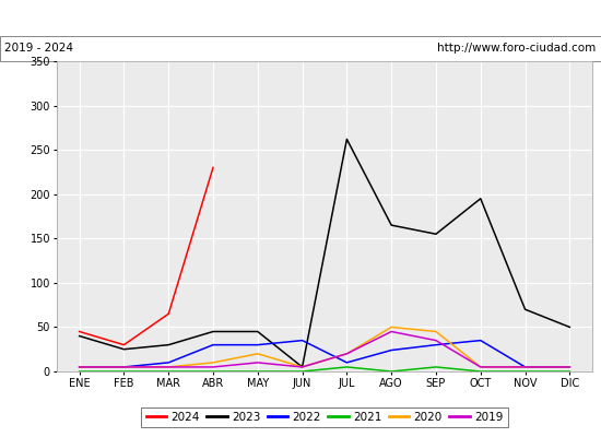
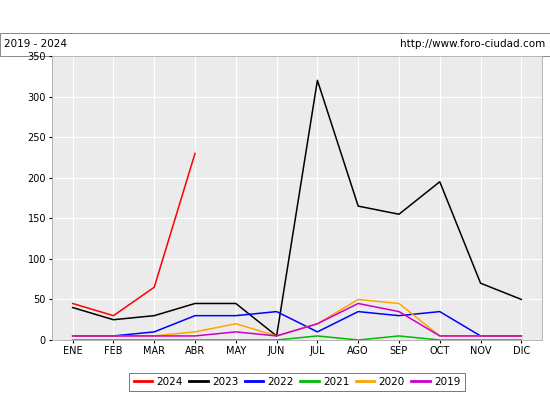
2023/JUL: 262 -> 320
2022/AGO: 24 -> 35
